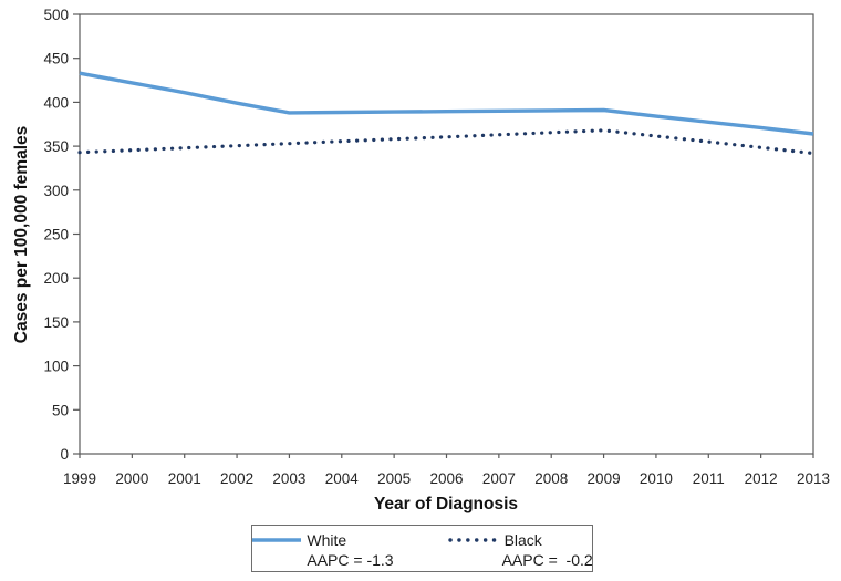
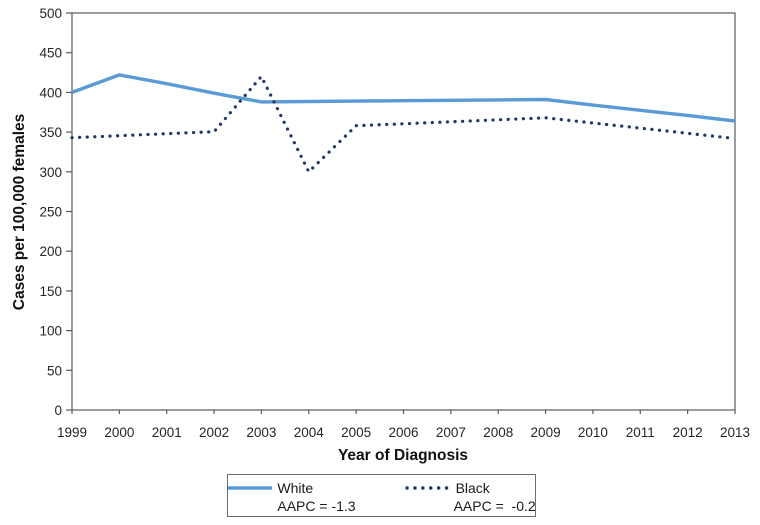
White/1999: 430 -> 400
Black/2003: 350 -> 420
Black/2004: 360 -> 300
